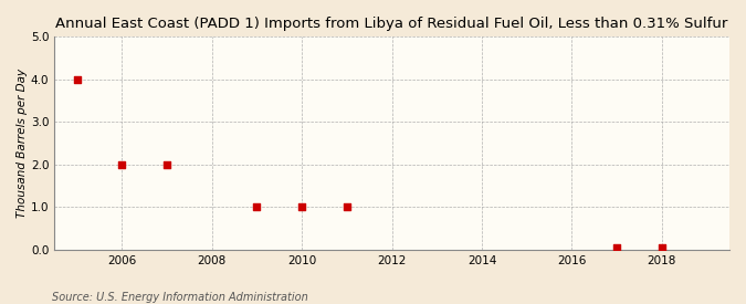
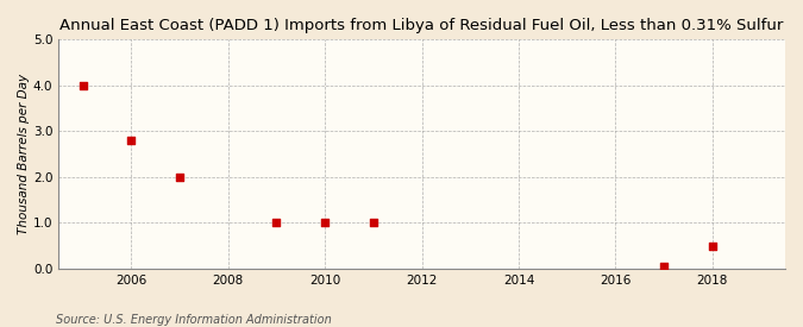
2006: 2.00 -> 2.80
2018: 0.05 -> 0.50
